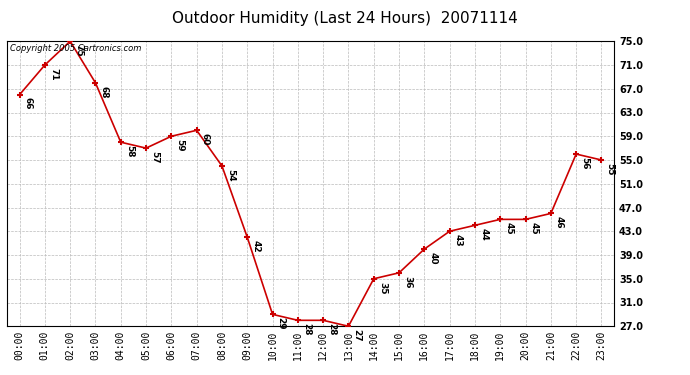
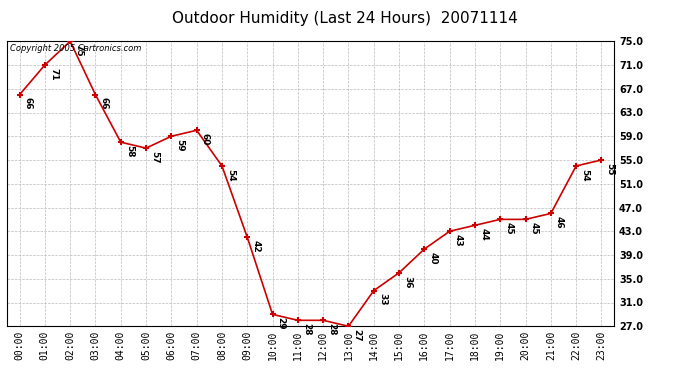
03:00: 68 -> 66
14:00: 35 -> 33
22:00: 56 -> 54
